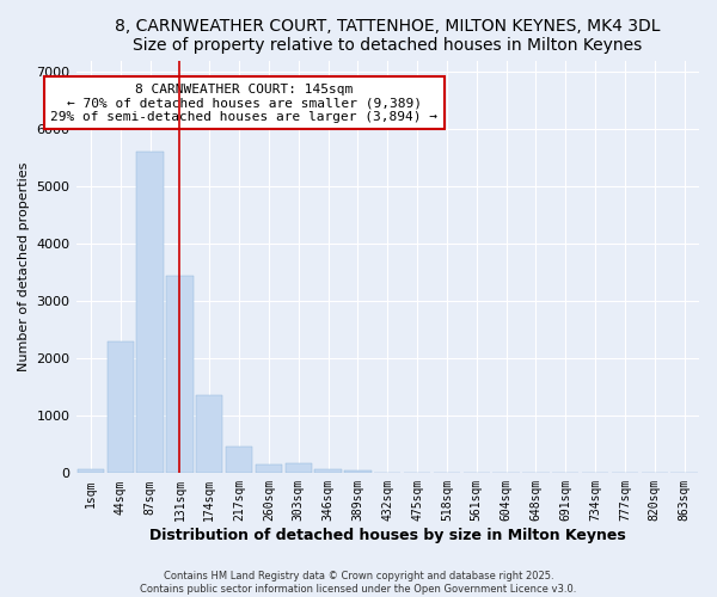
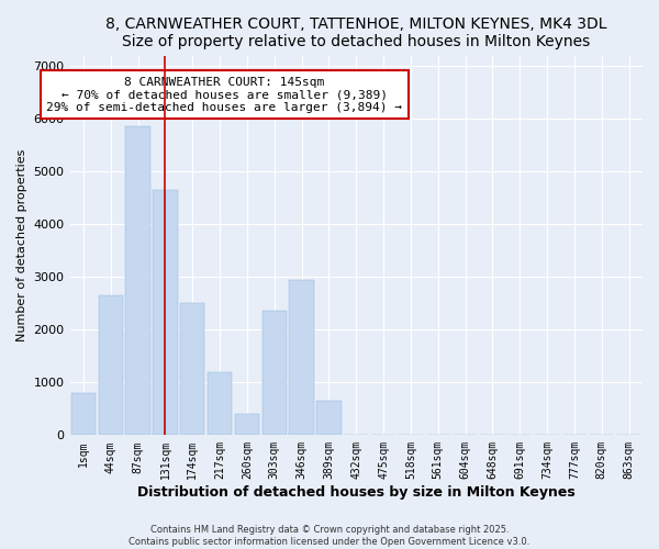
1sqm: 80 -> 800
44sqm: 2300 -> 2650
87sqm: 5600 -> 5850
131sqm: 3450 -> 4650
174sqm: 1350 -> 2500
217sqm: 470 -> 1200
260sqm: 160 -> 400
303sqm: 160 -> 2350
346sqm: 60 -> 2950
389sqm: 50 -> 650
